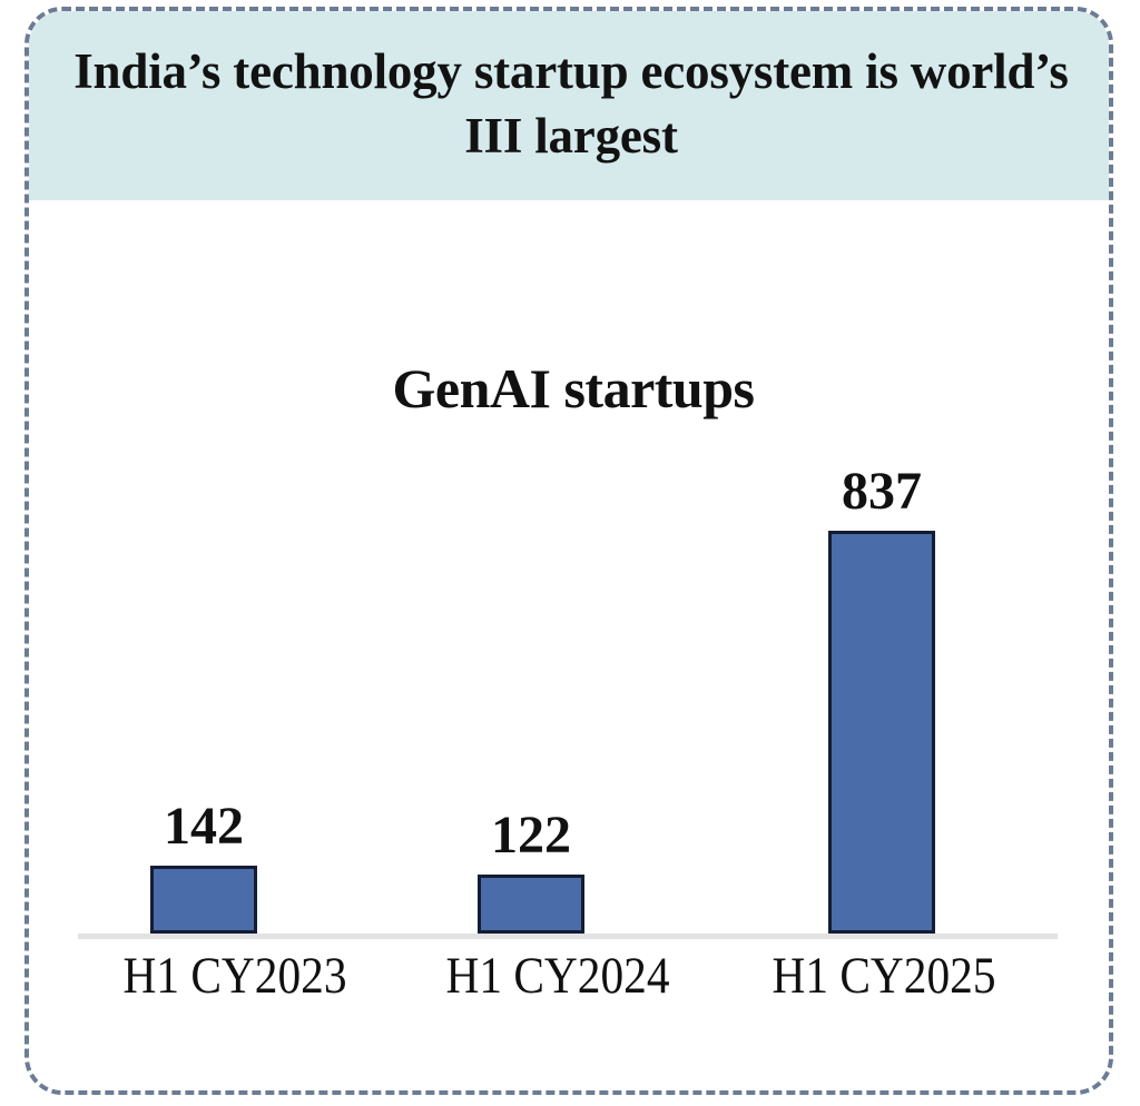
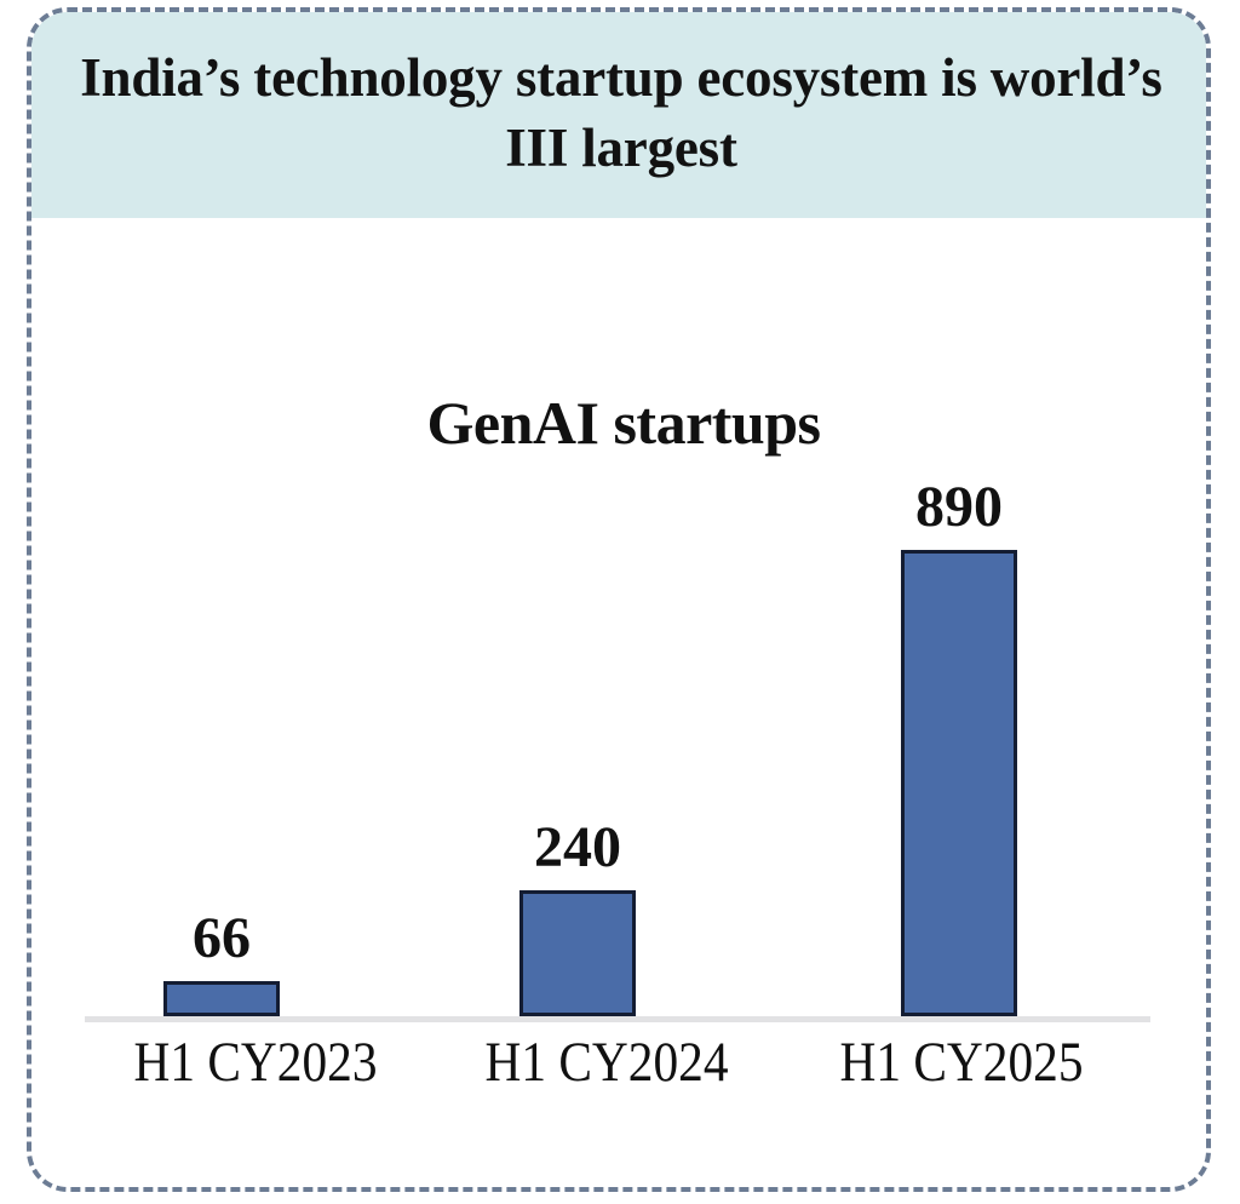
H1 CY2023: 142 -> 66
H1 CY2024: 122 -> 240
H1 CY2025: 837 -> 890
